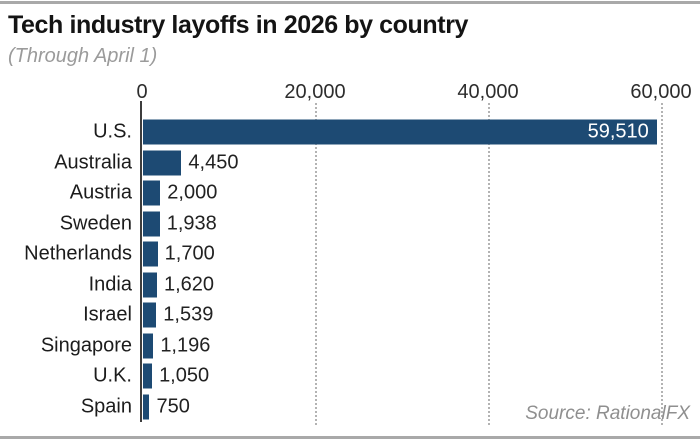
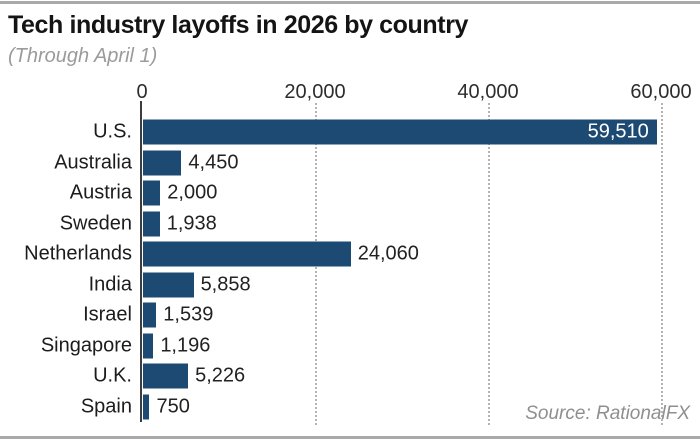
Netherlands: 1,700 -> 24,060
India: 1,620 -> 5,858
U.K.: 1,050 -> 5,226
